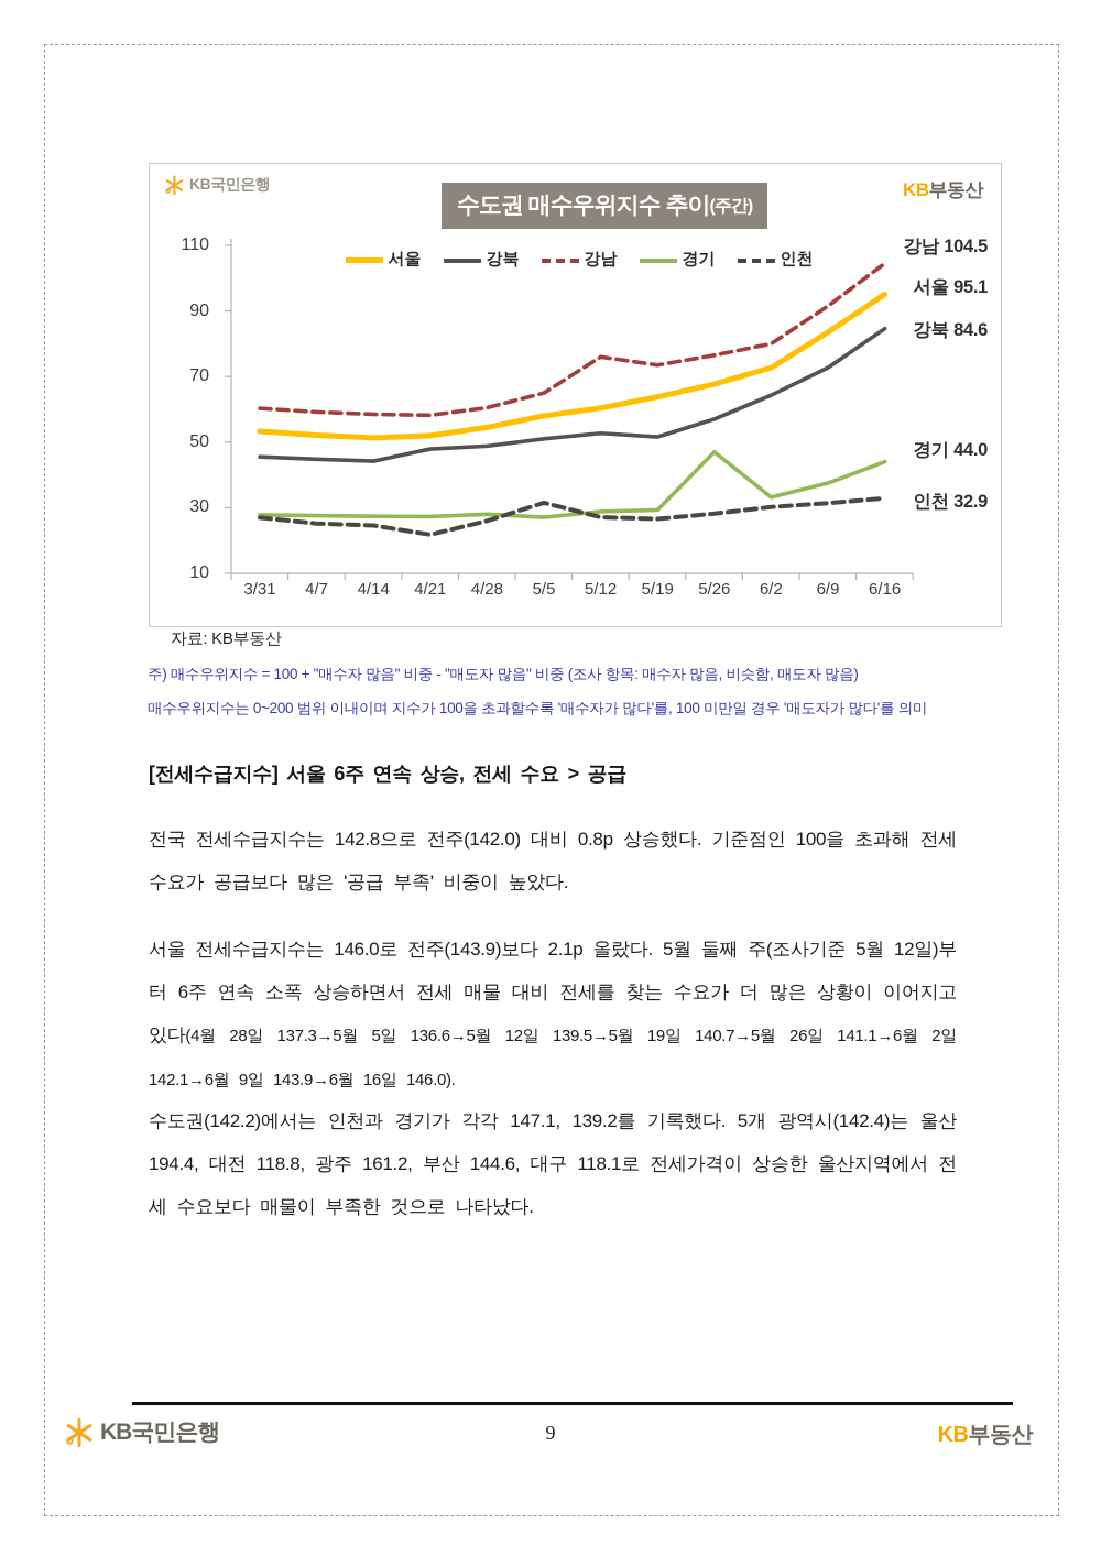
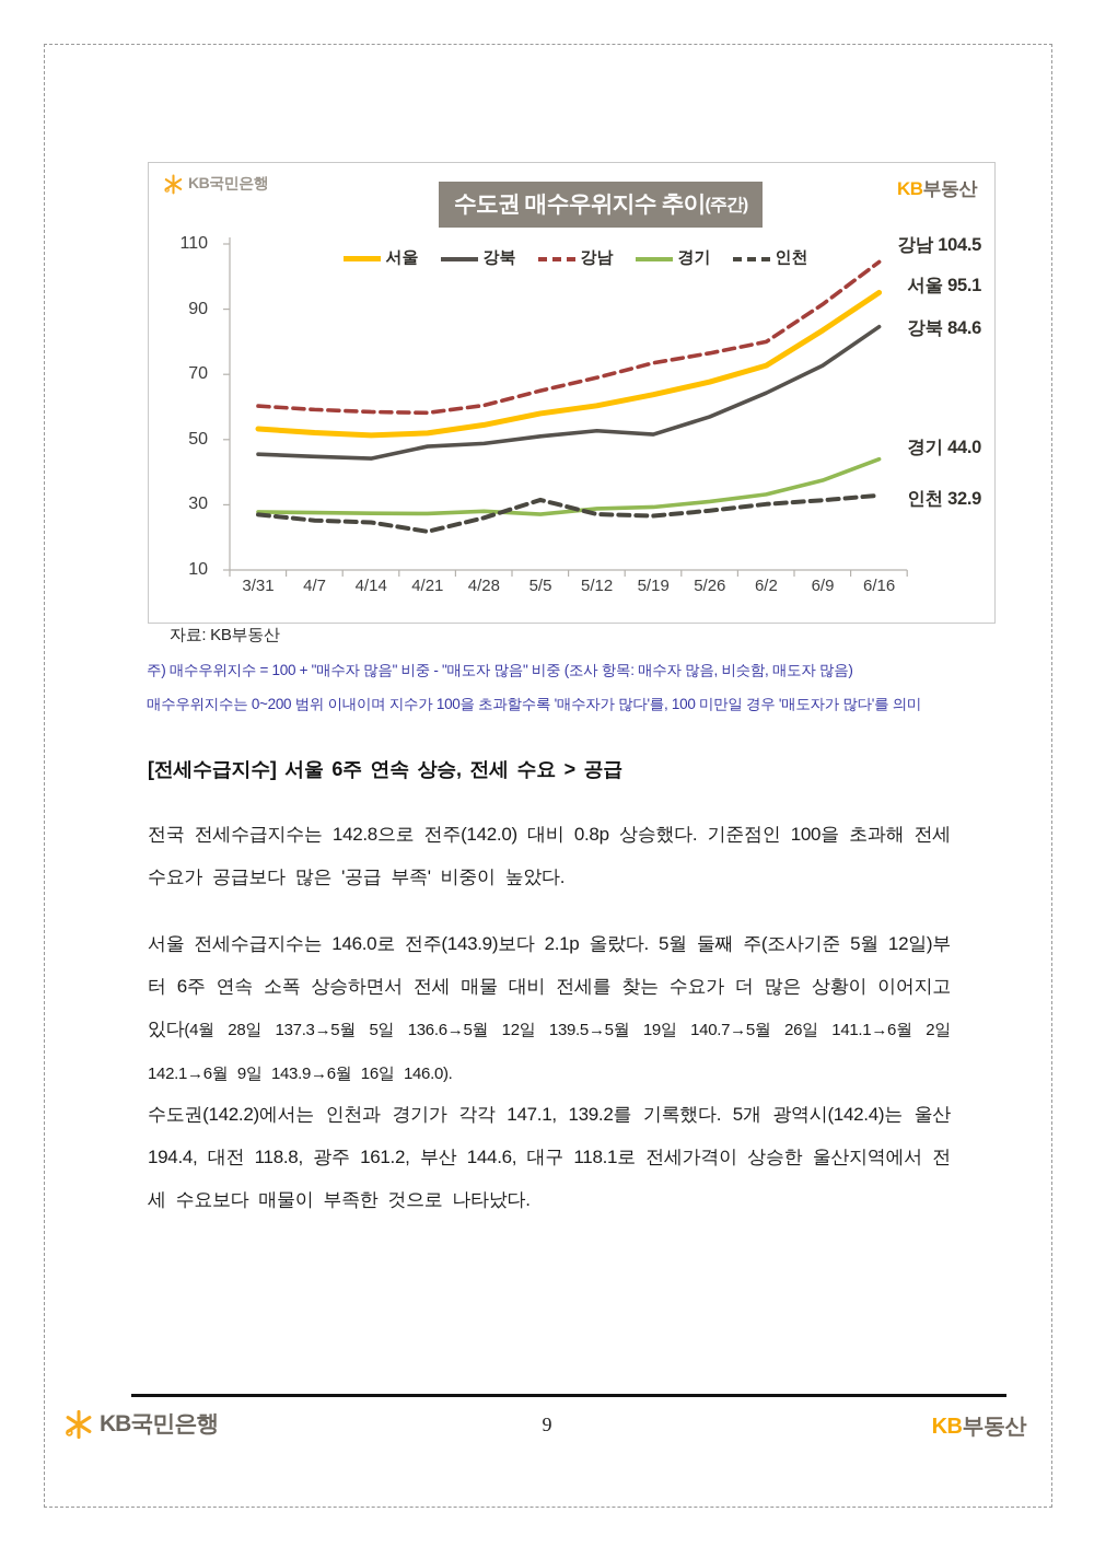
강남/5/12: 76 -> 69
경기/5/26: 47 -> 31
